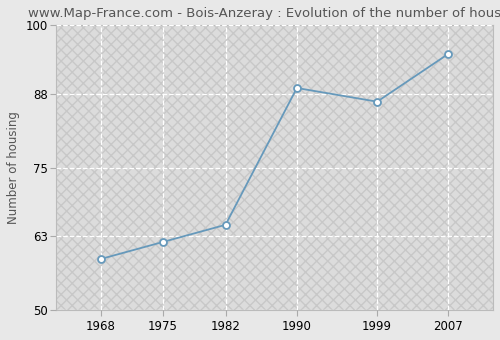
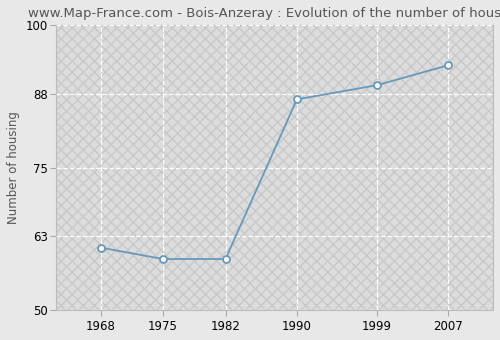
1968: 59.0 -> 61.0
1975: 62.0 -> 59.0
1982: 65.0 -> 59.0
1990: 89.0 -> 87.0
1999: 86.6 -> 89.5
2007: 95.0 -> 93.0
